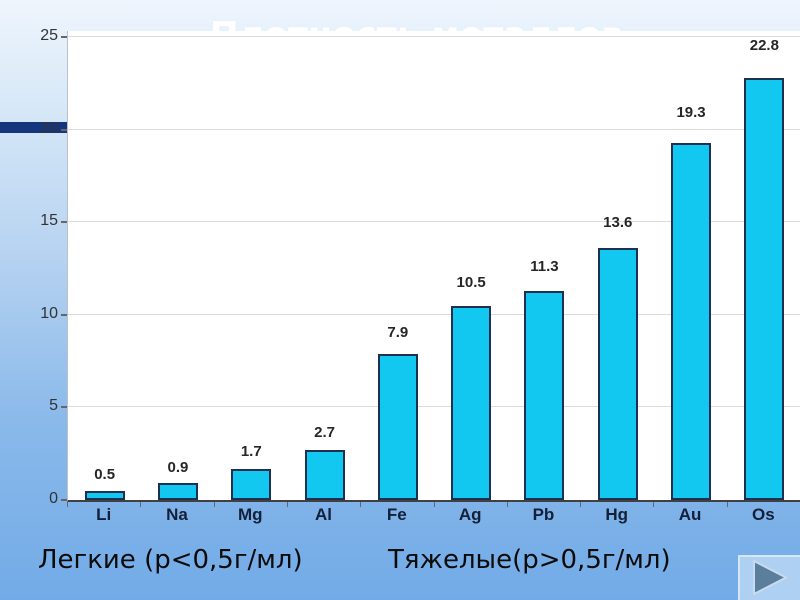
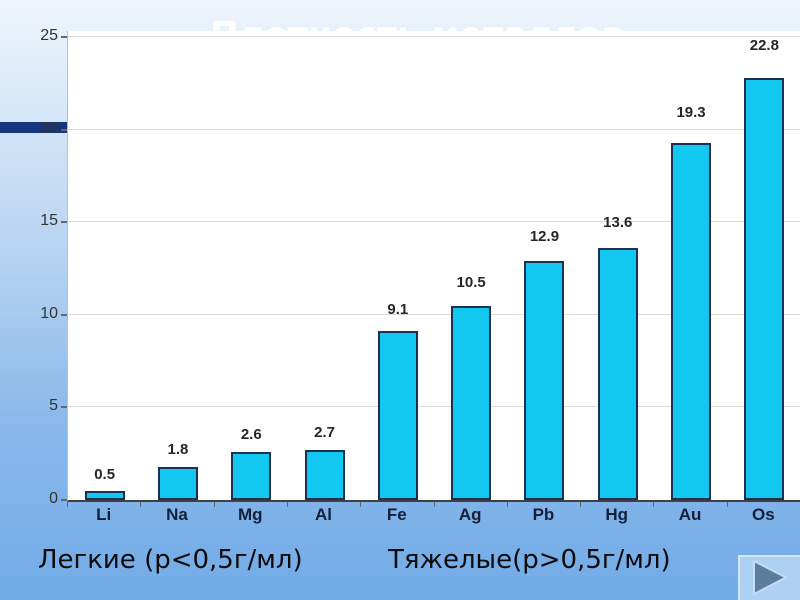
Na: 0.9 -> 1.8
Mg: 1.7 -> 2.6
Fe: 7.9 -> 9.1
Pb: 11.3 -> 12.9
